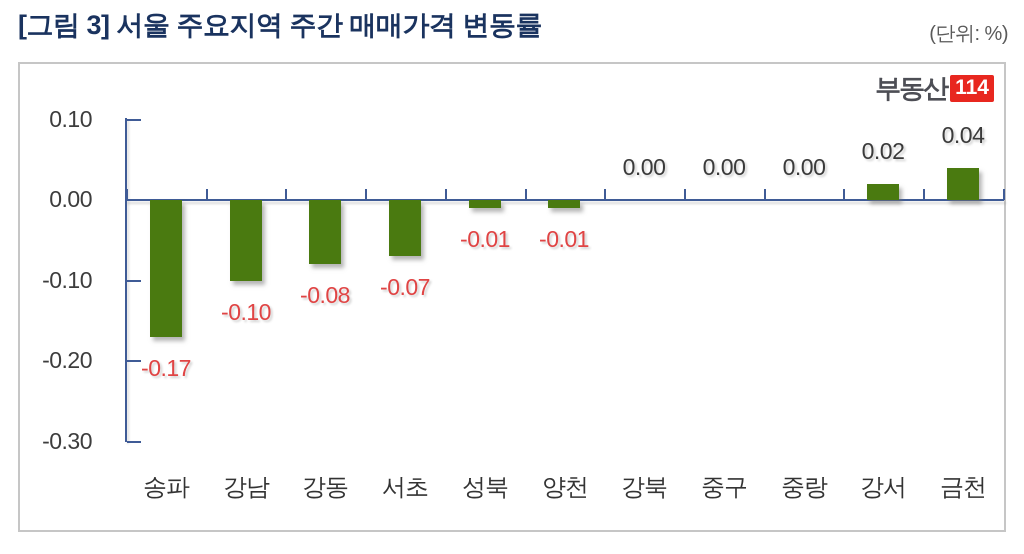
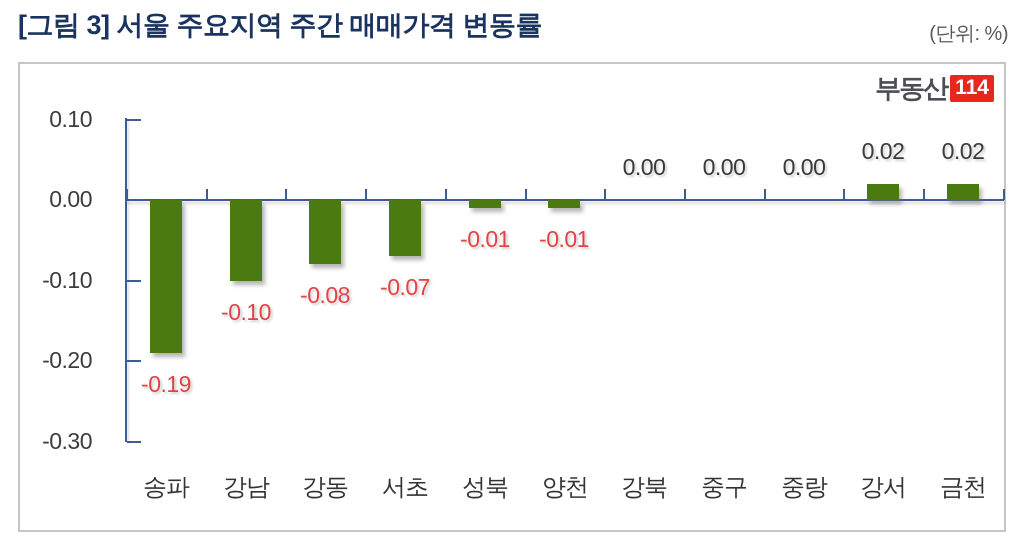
송파: -0.17 -> -0.19
금천: 0.04 -> 0.02
